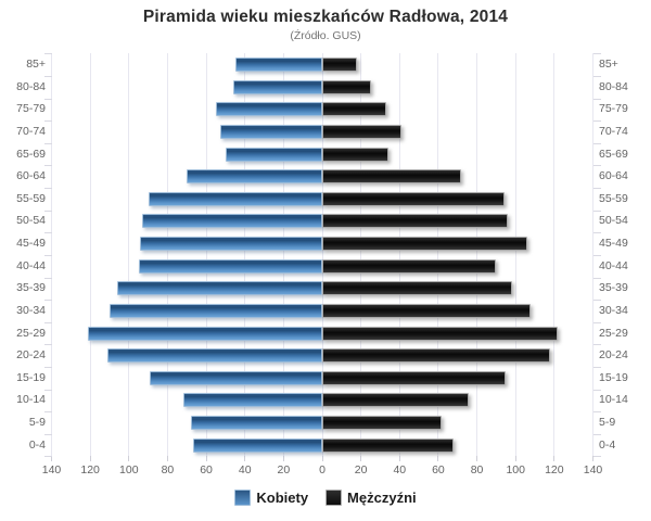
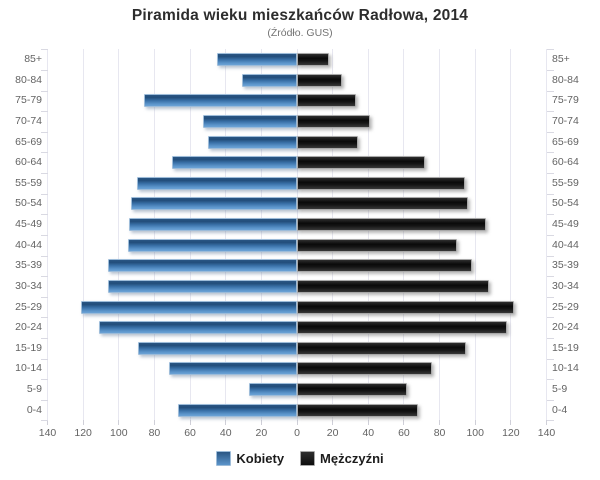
Kobiety/80-84: 46 -> 31
Kobiety/75-79: 55 -> 86
Kobiety/30-34: 110 -> 106
Kobiety/5-9: 68 -> 27
